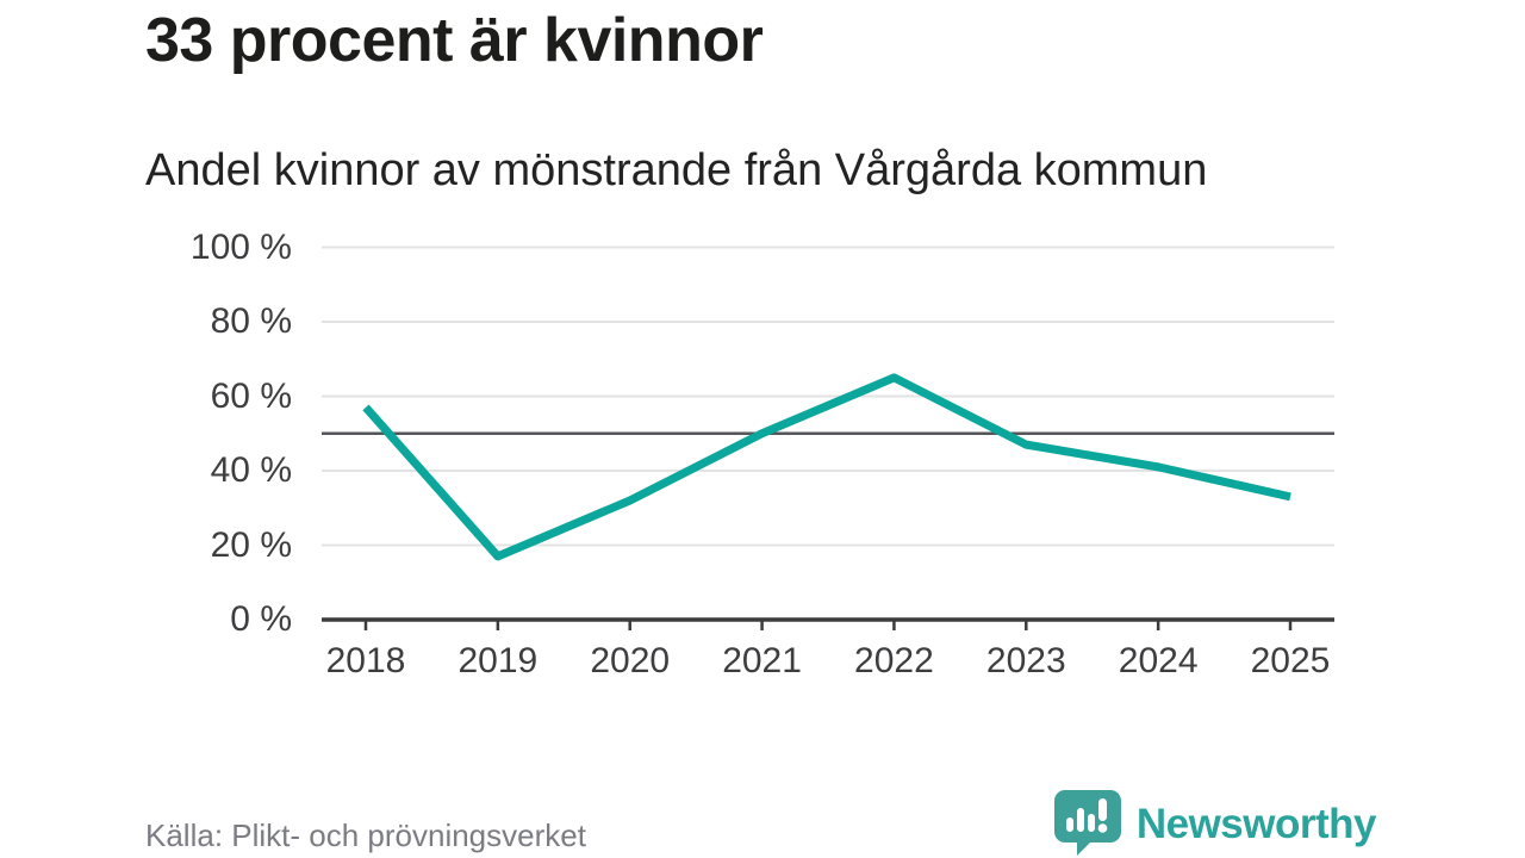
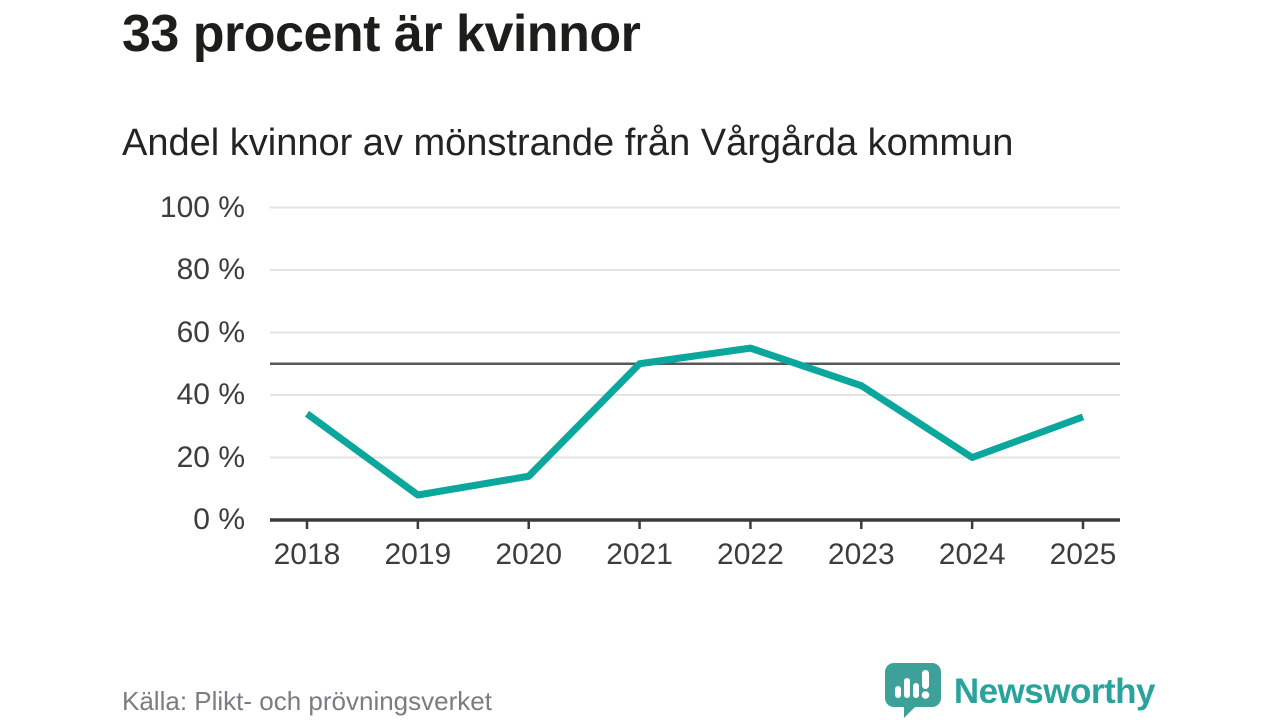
2018: 57% -> 34%
2019: 17% -> 8%
2020: 32% -> 14%
2022: 65% -> 55%
2023: 47% -> 43%
2024: 41% -> 20%
